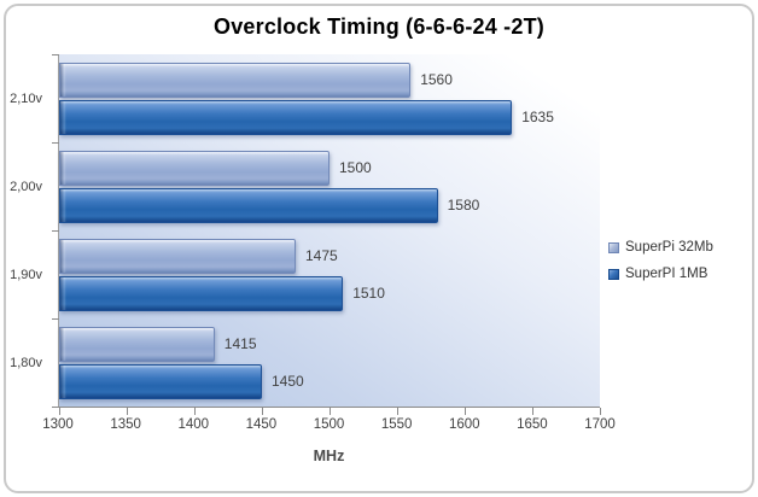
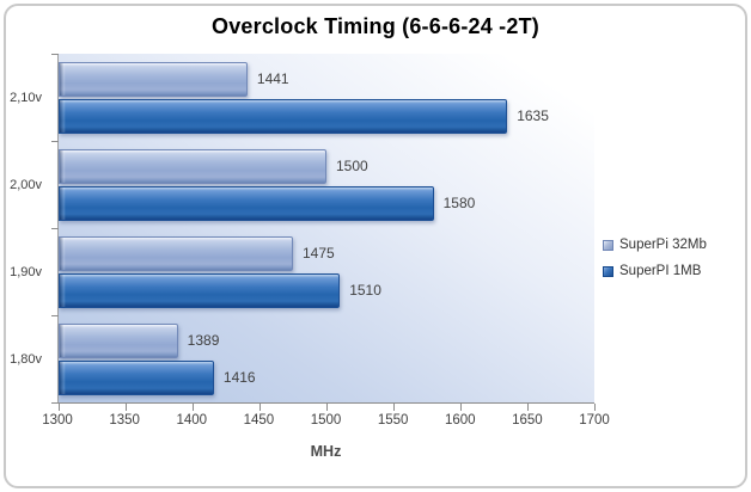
SuperPi 32Mb/2,10v: 1560 -> 1441
SuperPi 32Mb/1,80v: 1415 -> 1389
SuperPI 1MB/1,80v: 1450 -> 1416
